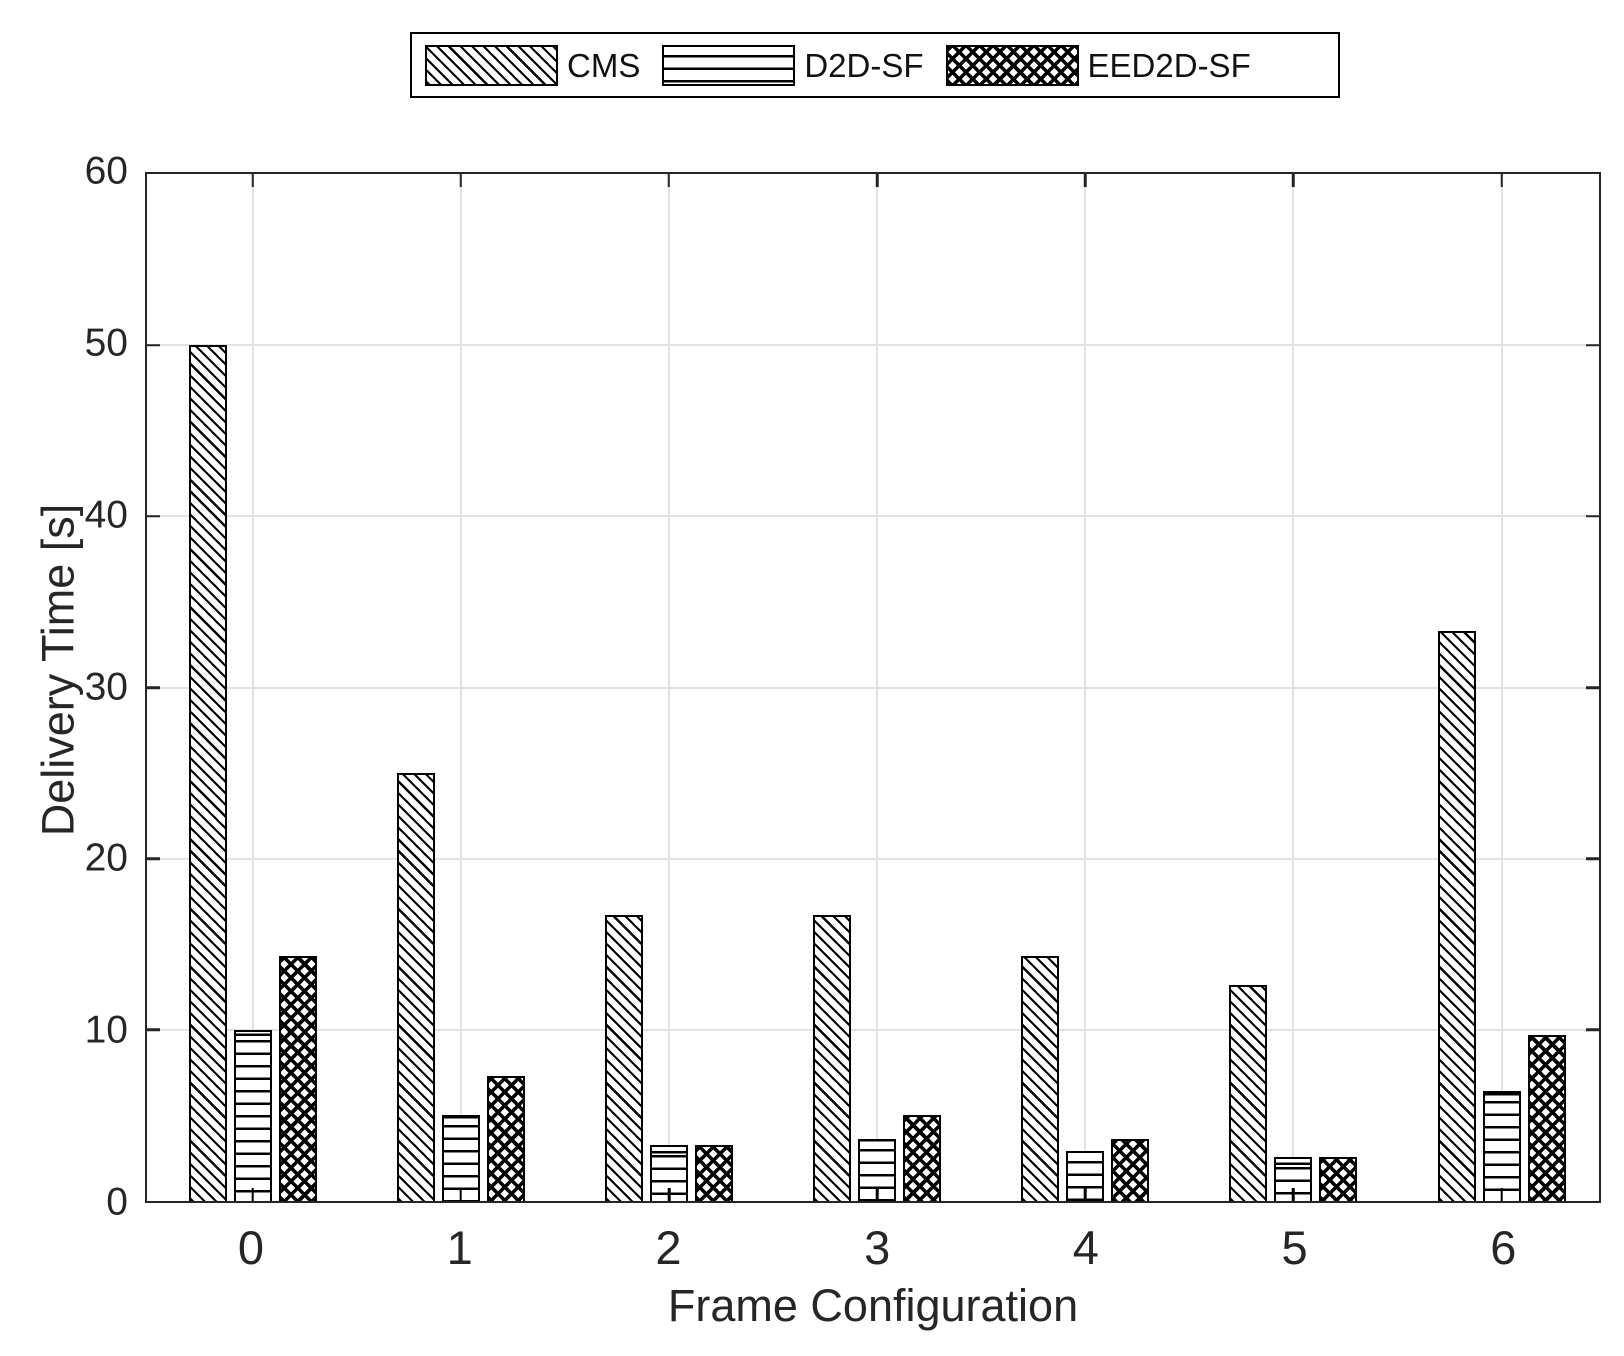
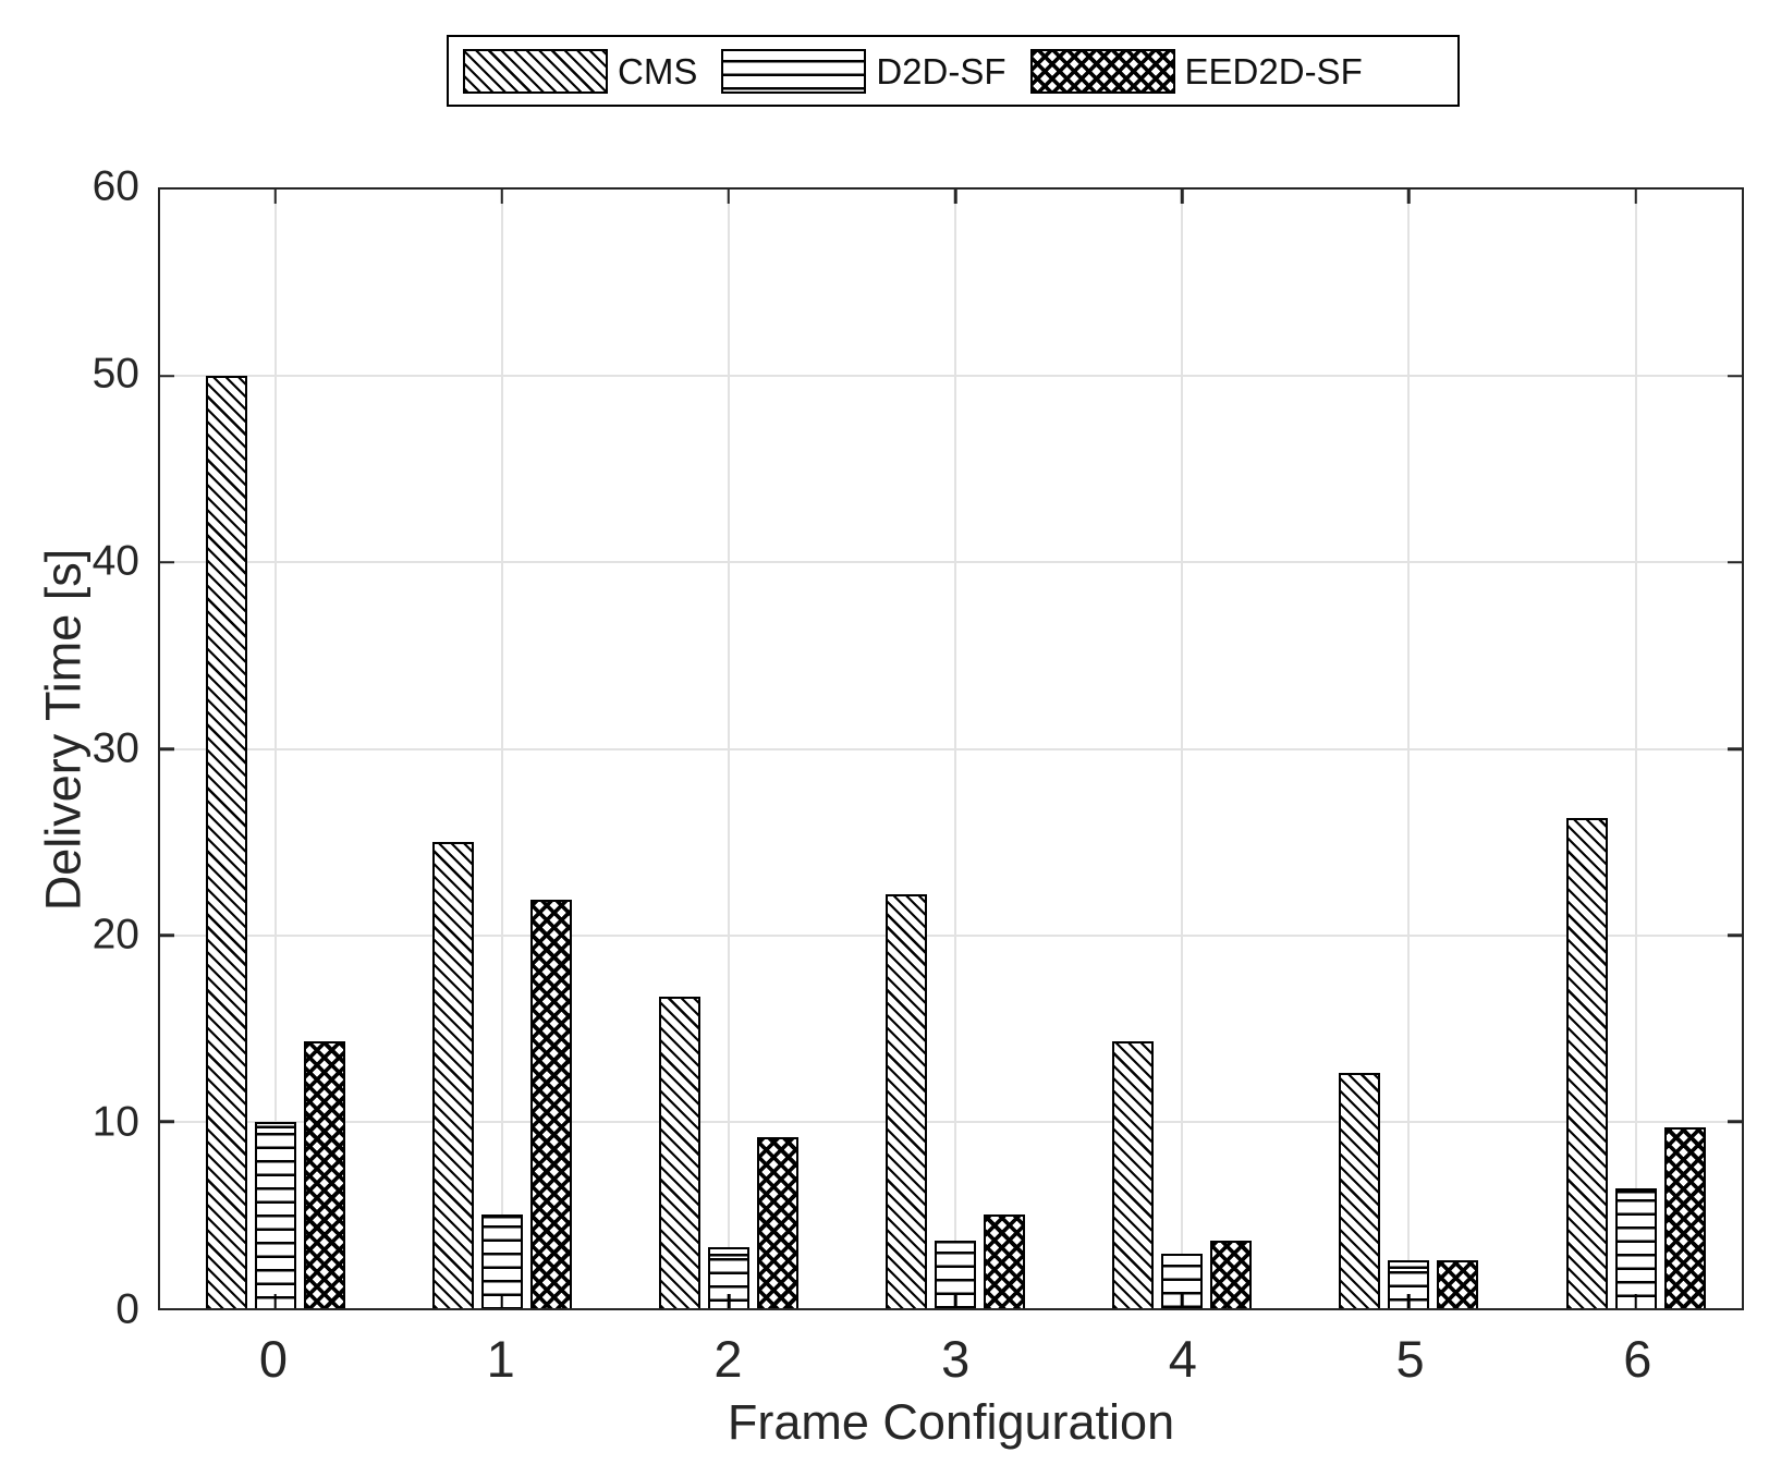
EED2D-SF/1: 7.3 -> 21.9
EED2D-SF/2: 3.3 -> 9.2
CMS/3: 16.7 -> 22.2
CMS/6: 33.3 -> 26.3
